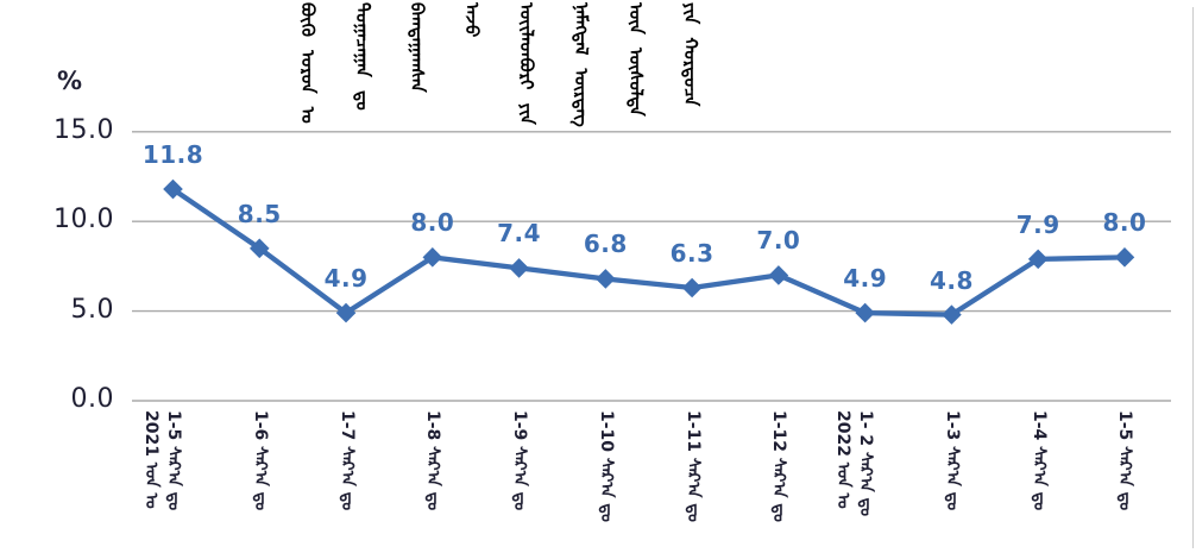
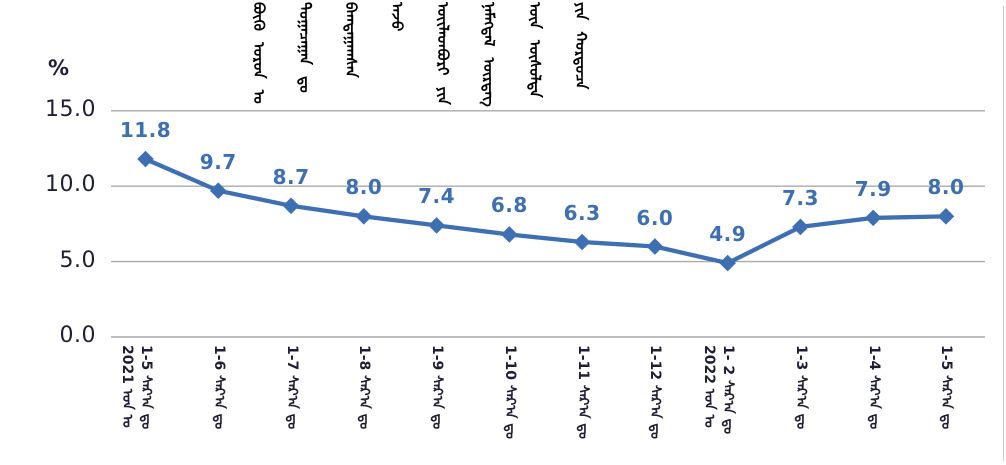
1-6 ᠰᠠᠷ᠎ᠠ ᠳᠤ: 8.5 -> 9.7
1-7 ᠰᠠᠷ᠎ᠠ ᠳᠤ: 4.9 -> 8.7
1-12 ᠰᠠᠷ᠎ᠠ ᠳᠤ: 7.0 -> 6.0
1-3 ᠰᠠᠷ᠎ᠠ ᠳᠤ: 4.8 -> 7.3
